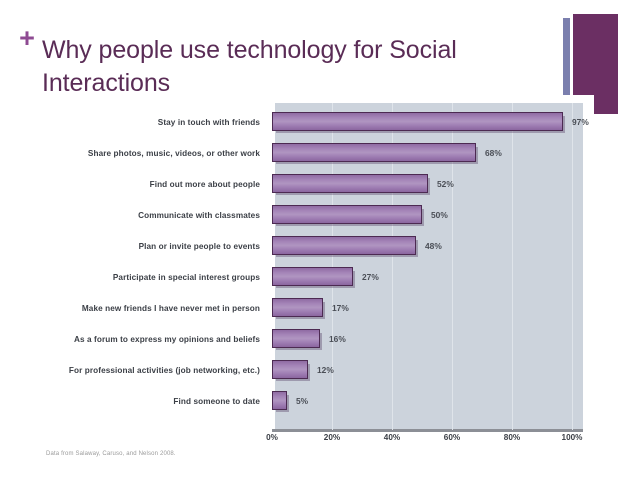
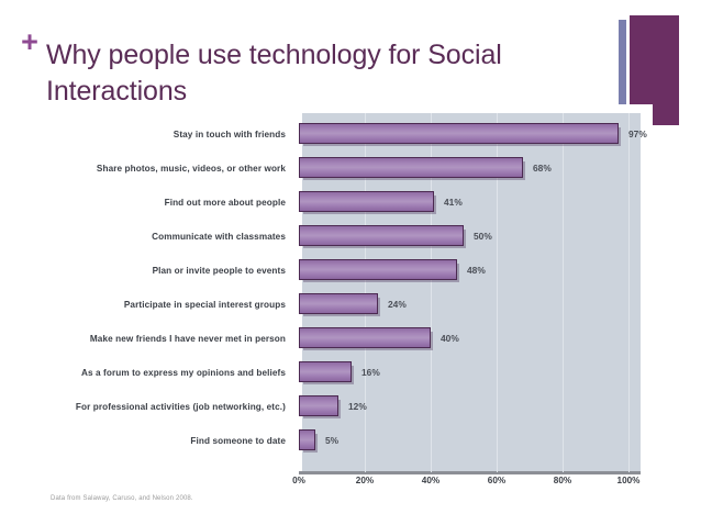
Find out more about people: 52% -> 41%
Participate in special interest groups: 27% -> 24%
Make new friends I have never met in person: 17% -> 40%
